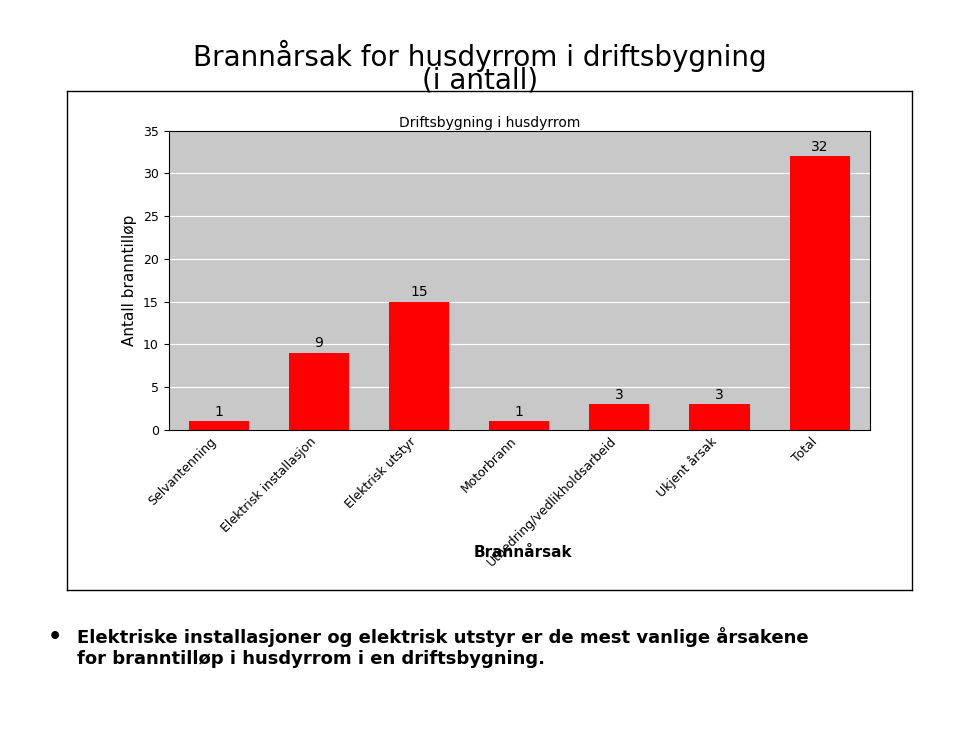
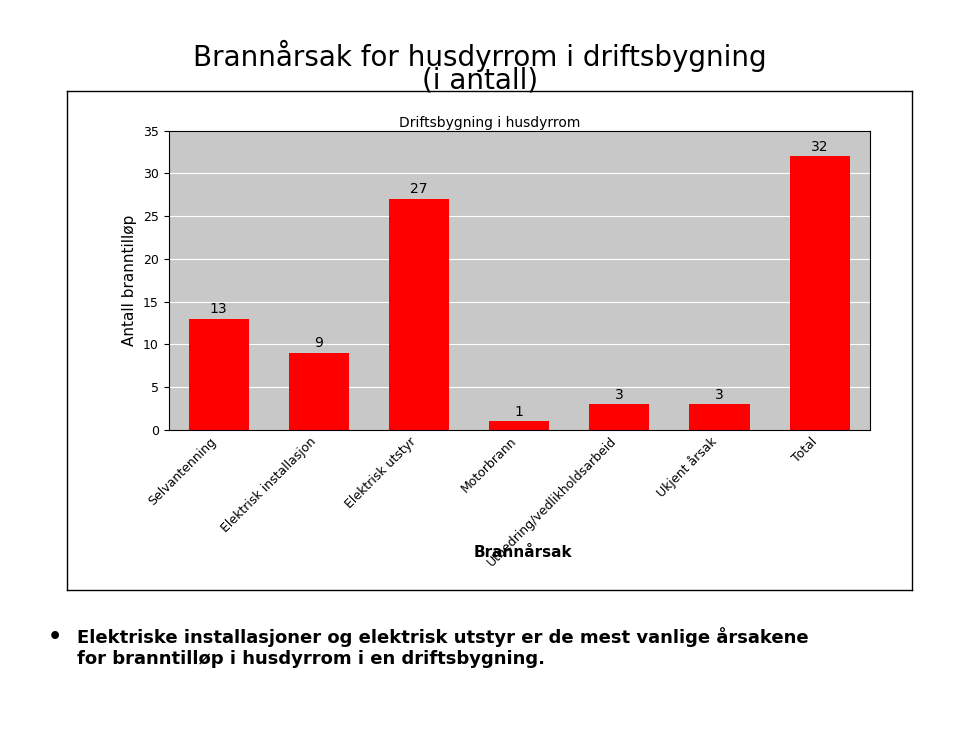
Selvantenning: 1 -> 13
Elektrisk utstyr: 15 -> 27
